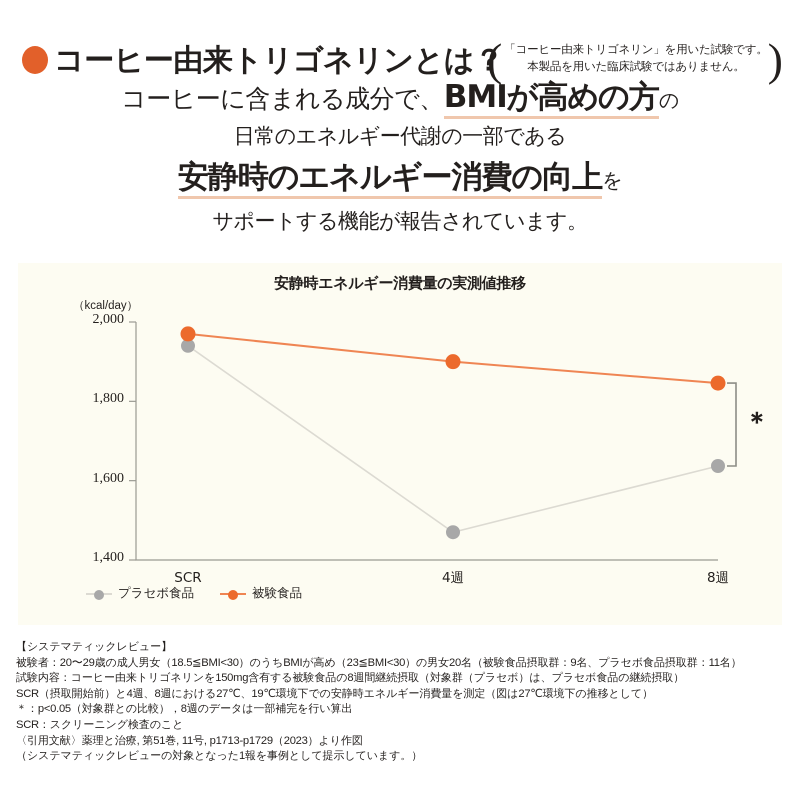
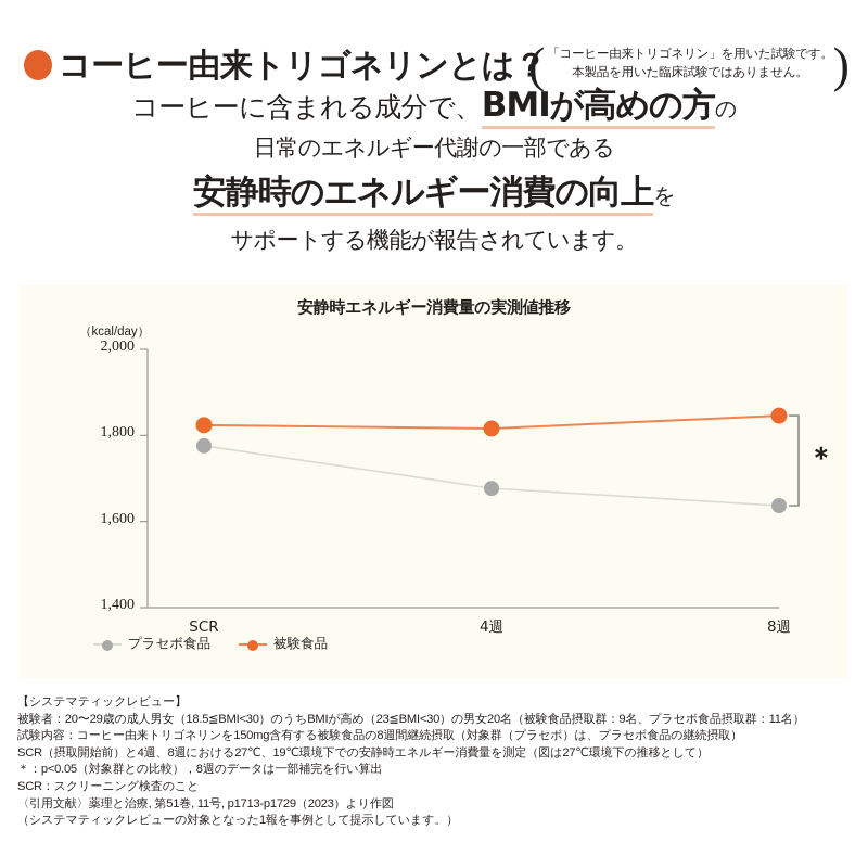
プラセボ食品/SCR: 1940 -> 1780
被験食品/SCR: 1970 -> 1820
プラセボ食品/4週: 1470 -> 1680
被験食品/4週: 1900 -> 1820
